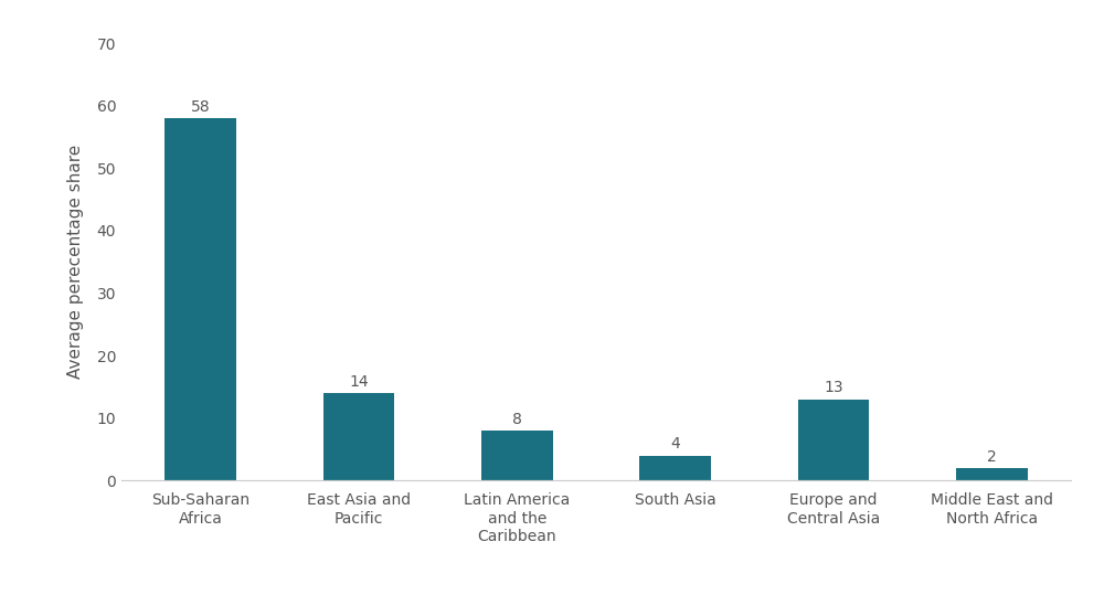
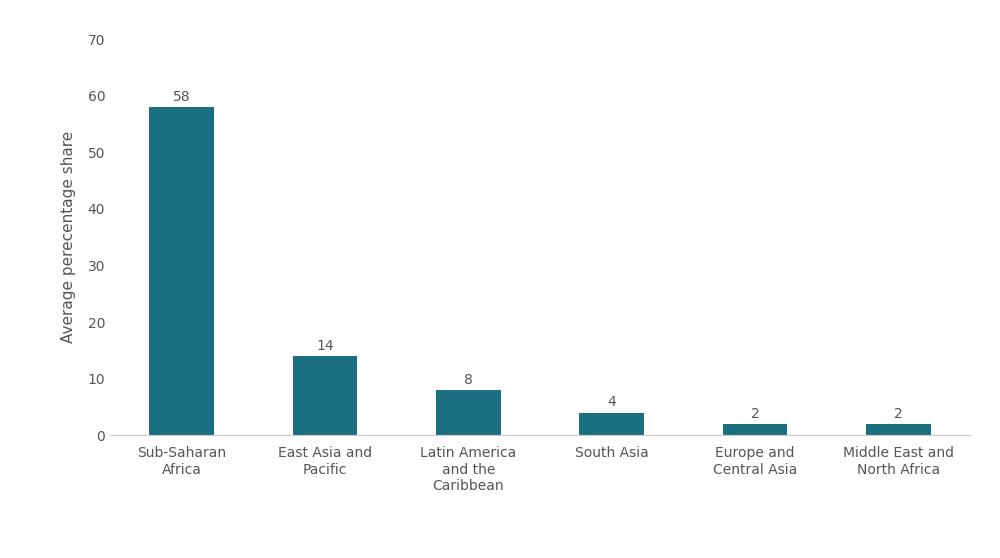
Europe and Central Asia: 13 -> 2
